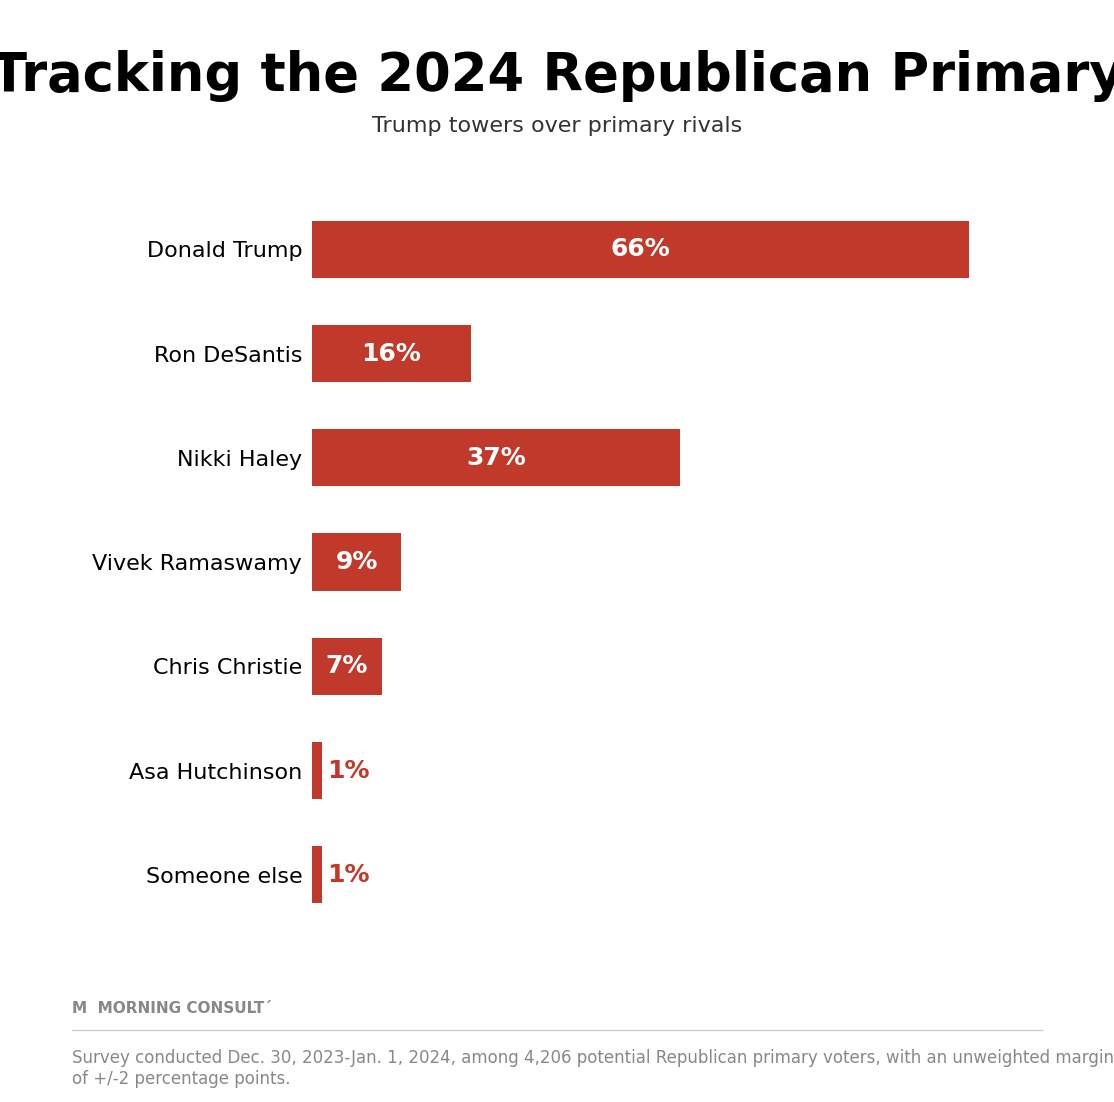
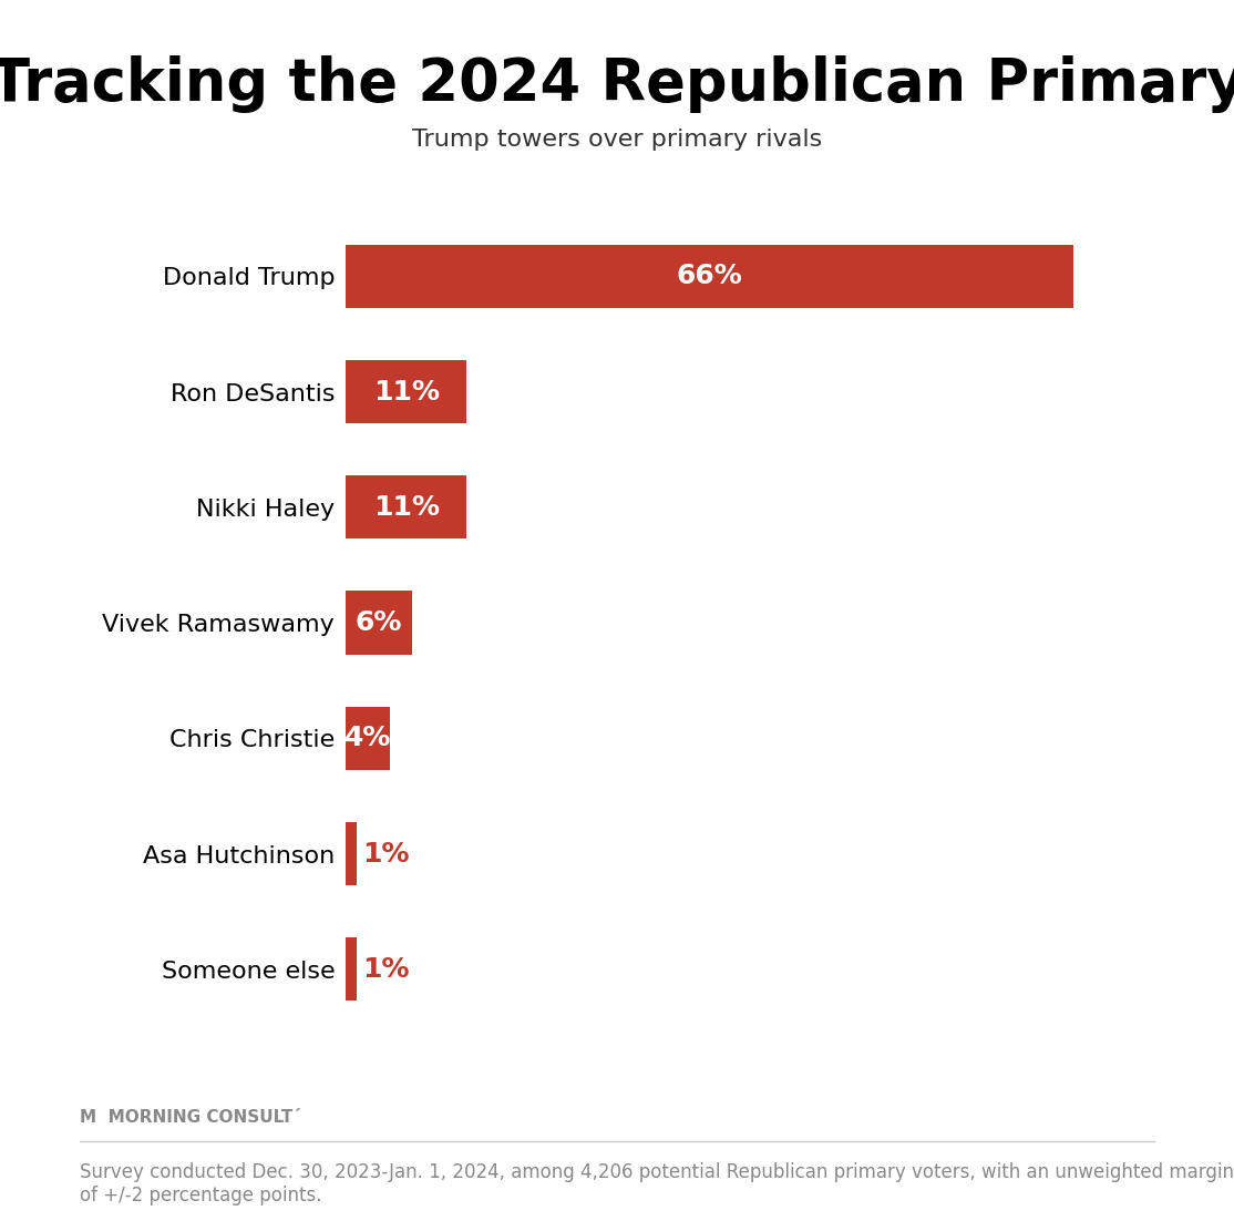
Ron DeSantis: 16% -> 11%
Nikki Haley: 37% -> 11%
Vivek Ramaswamy: 9% -> 6%
Chris Christie: 7% -> 4%
